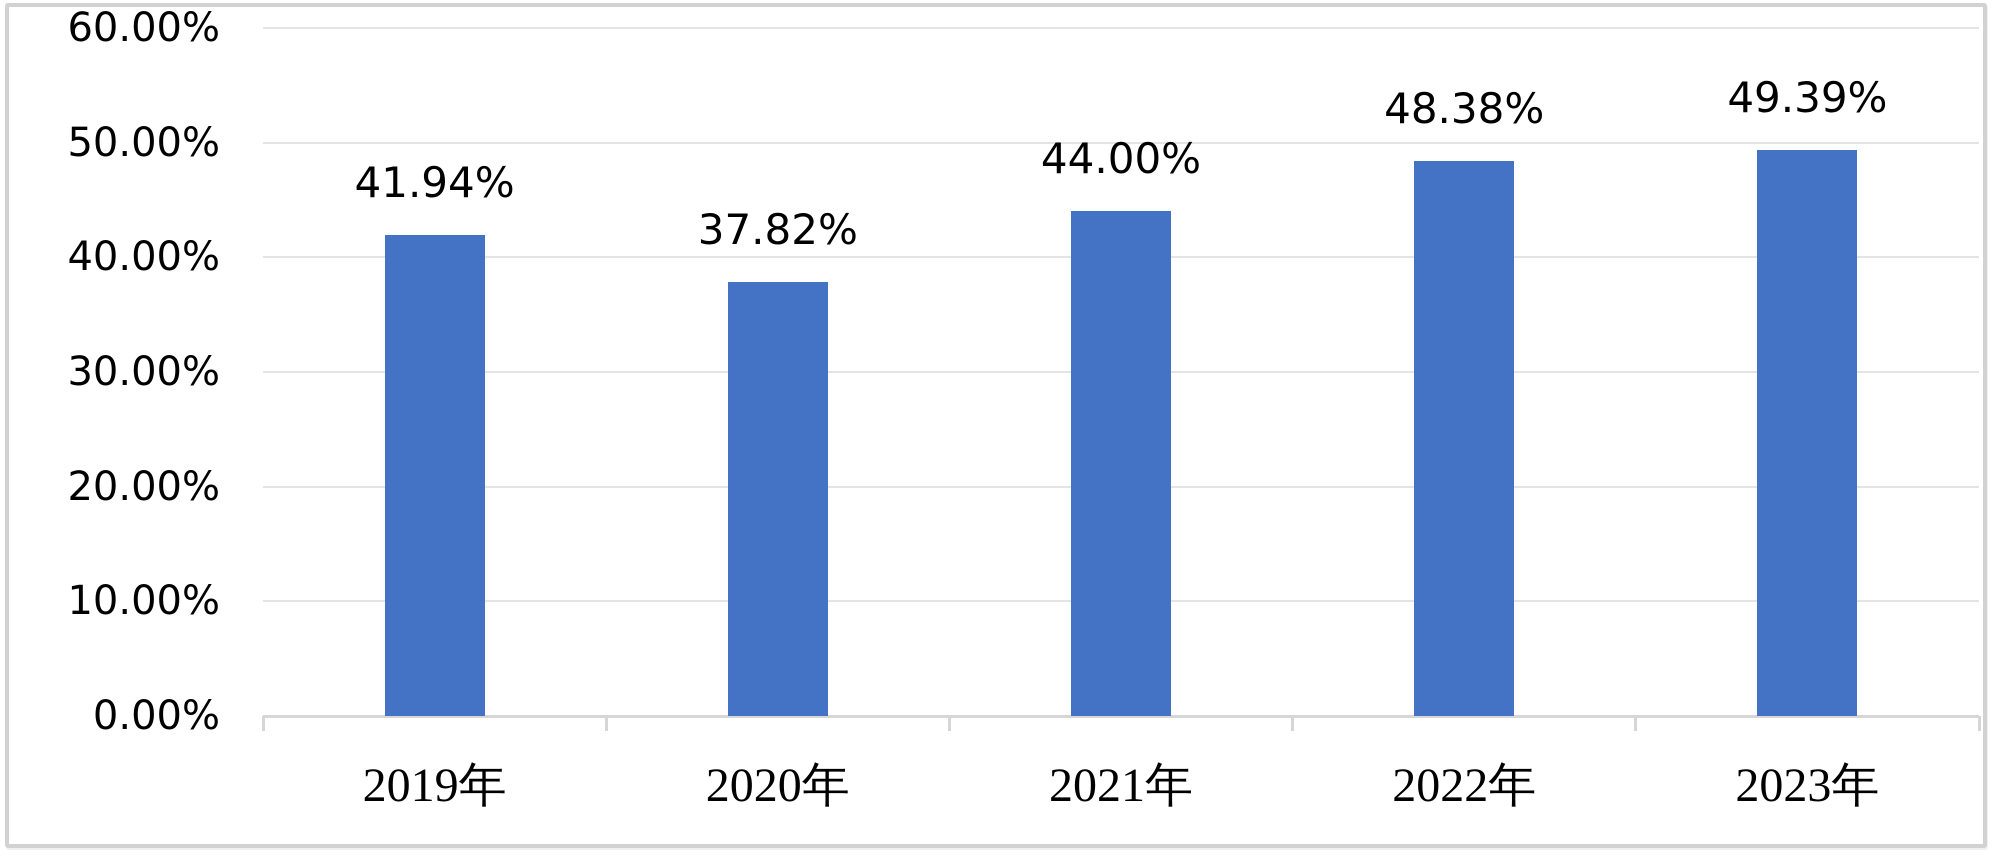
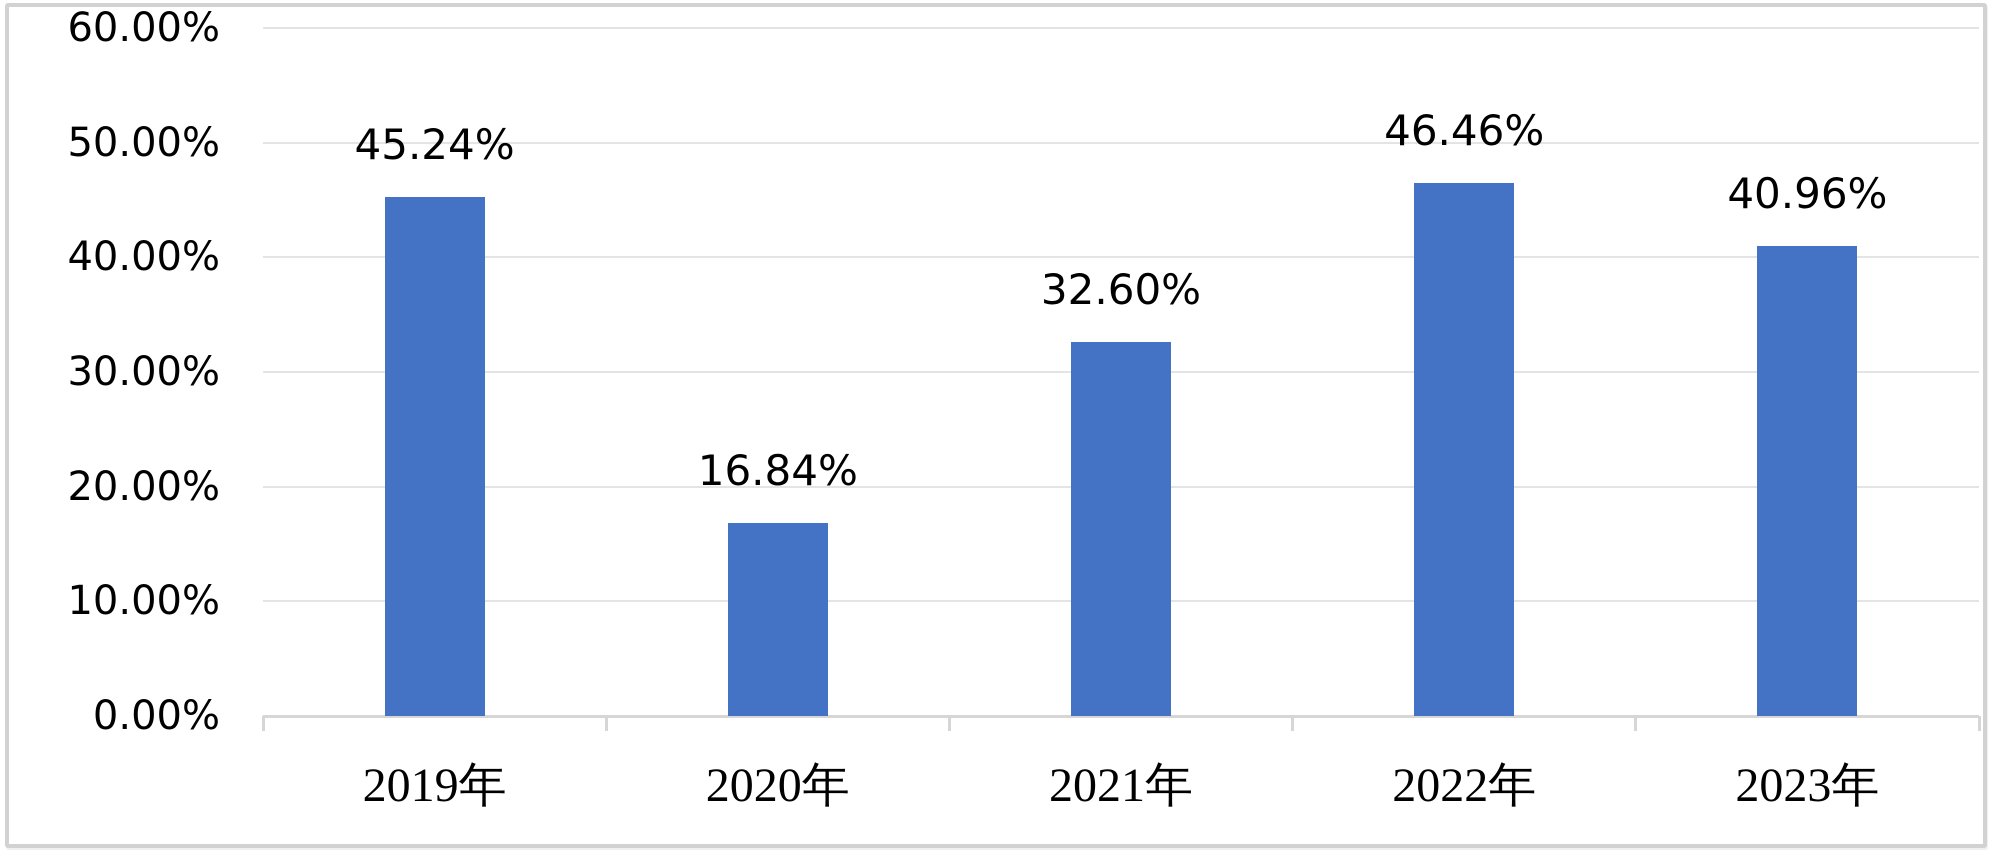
2019年: 41.94% -> 45.24%
2020年: 37.82% -> 16.84%
2021年: 44.00% -> 32.60%
2022年: 48.38% -> 46.46%
2023年: 49.39% -> 40.96%
